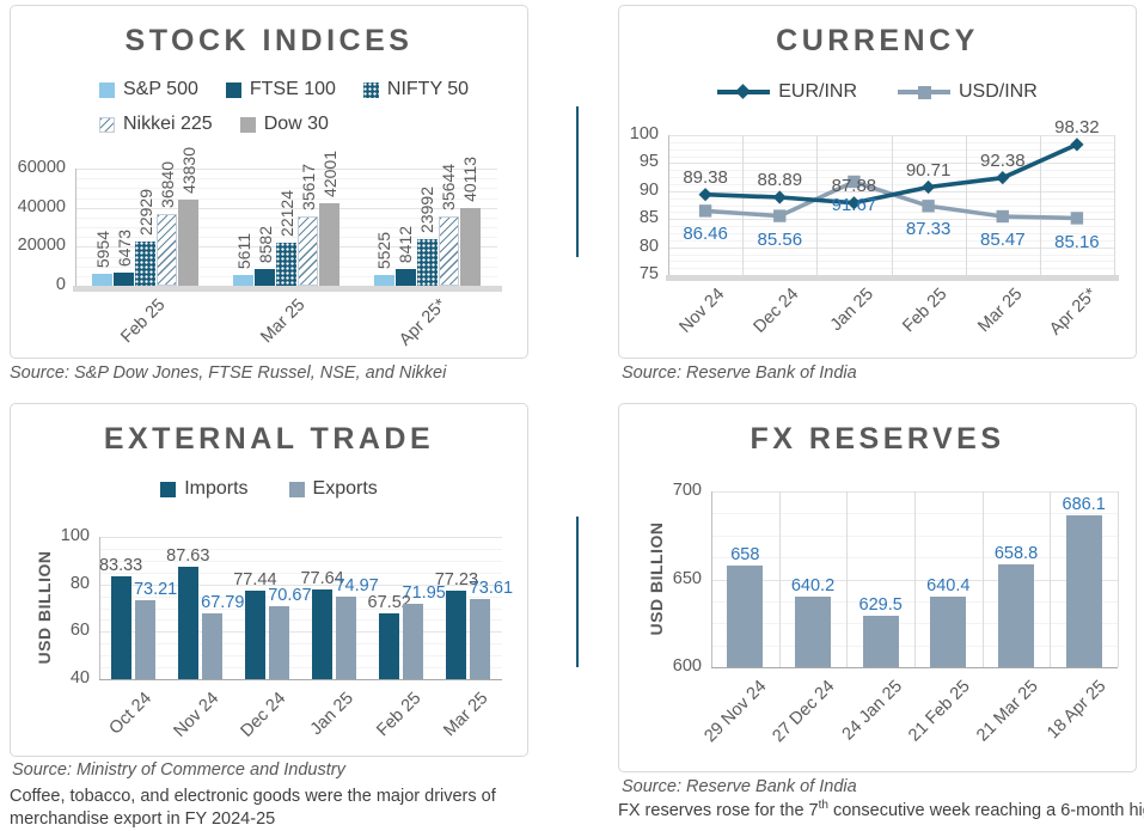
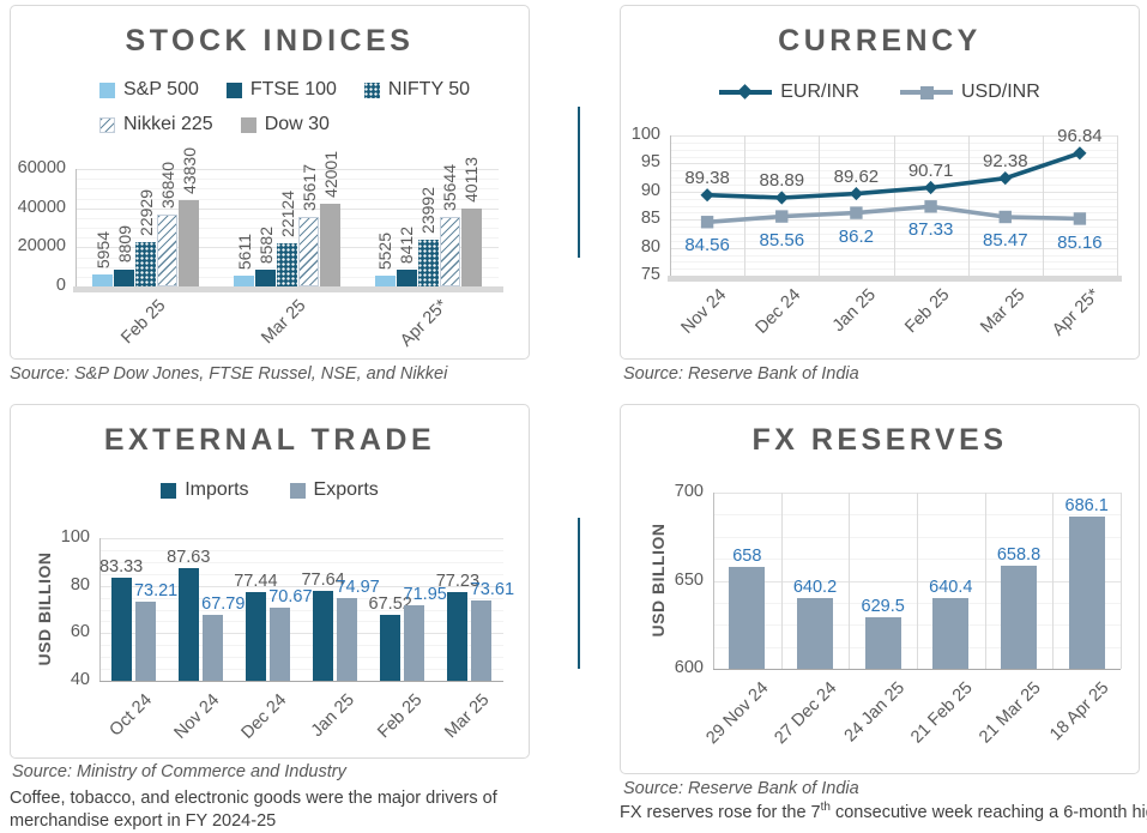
STOCK INDICES/FTSE 100/Feb 25: 6473 -> 8809
CURRENCY/USD/INR/Nov 24: 86.46 -> 84.56
CURRENCY/EUR/INR/Jan 25: 87.88 -> 89.62
CURRENCY/USD/INR/Jan 25: 91.67 -> 86.2
CURRENCY/EUR/INR/Apr 25*: 98.32 -> 96.84
